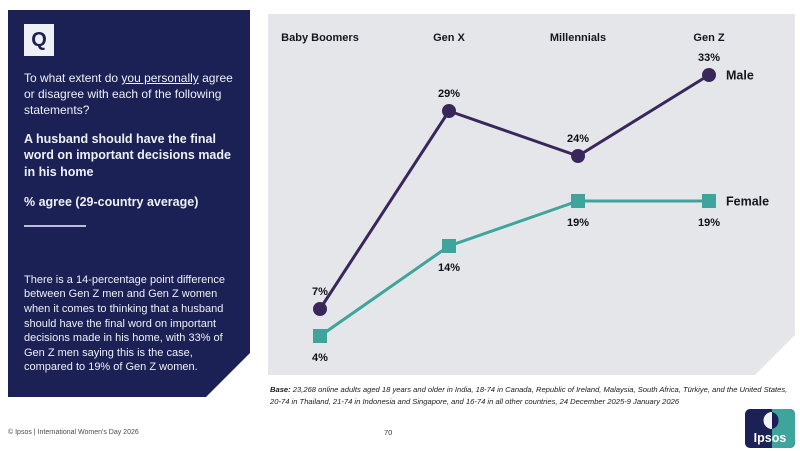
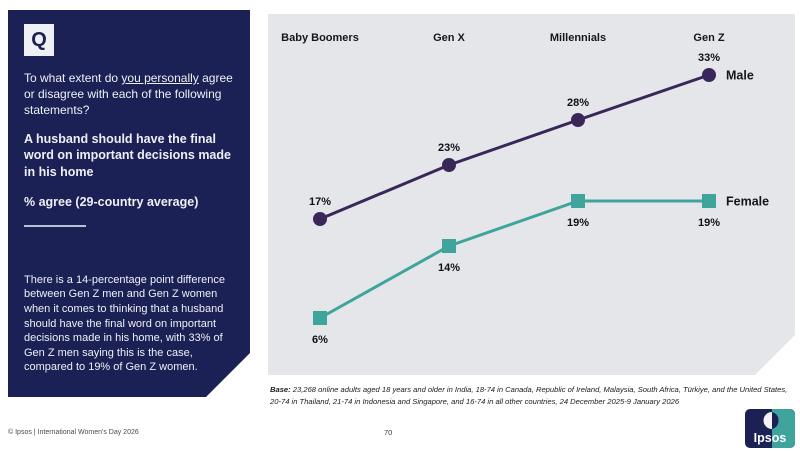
Male/Baby Boomers: 7% -> 17%
Female/Baby Boomers: 4% -> 6%
Male/Gen X: 29% -> 23%
Male/Millennials: 24% -> 28%
